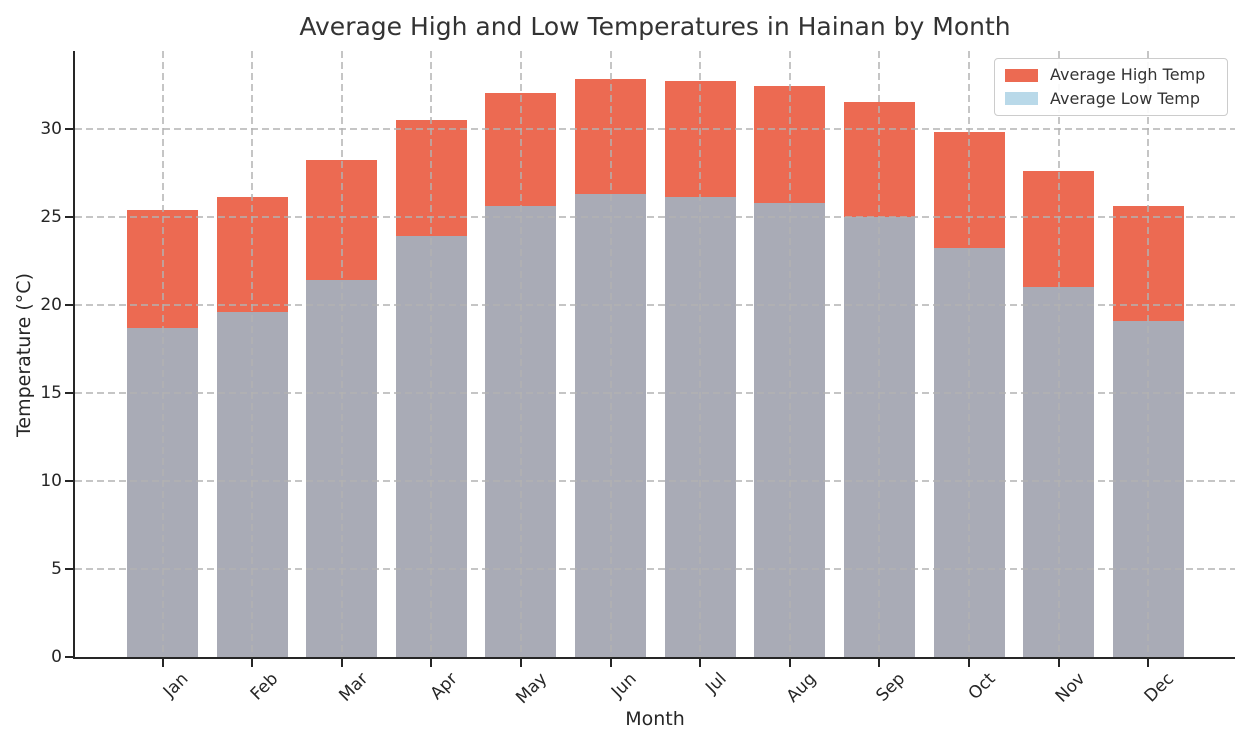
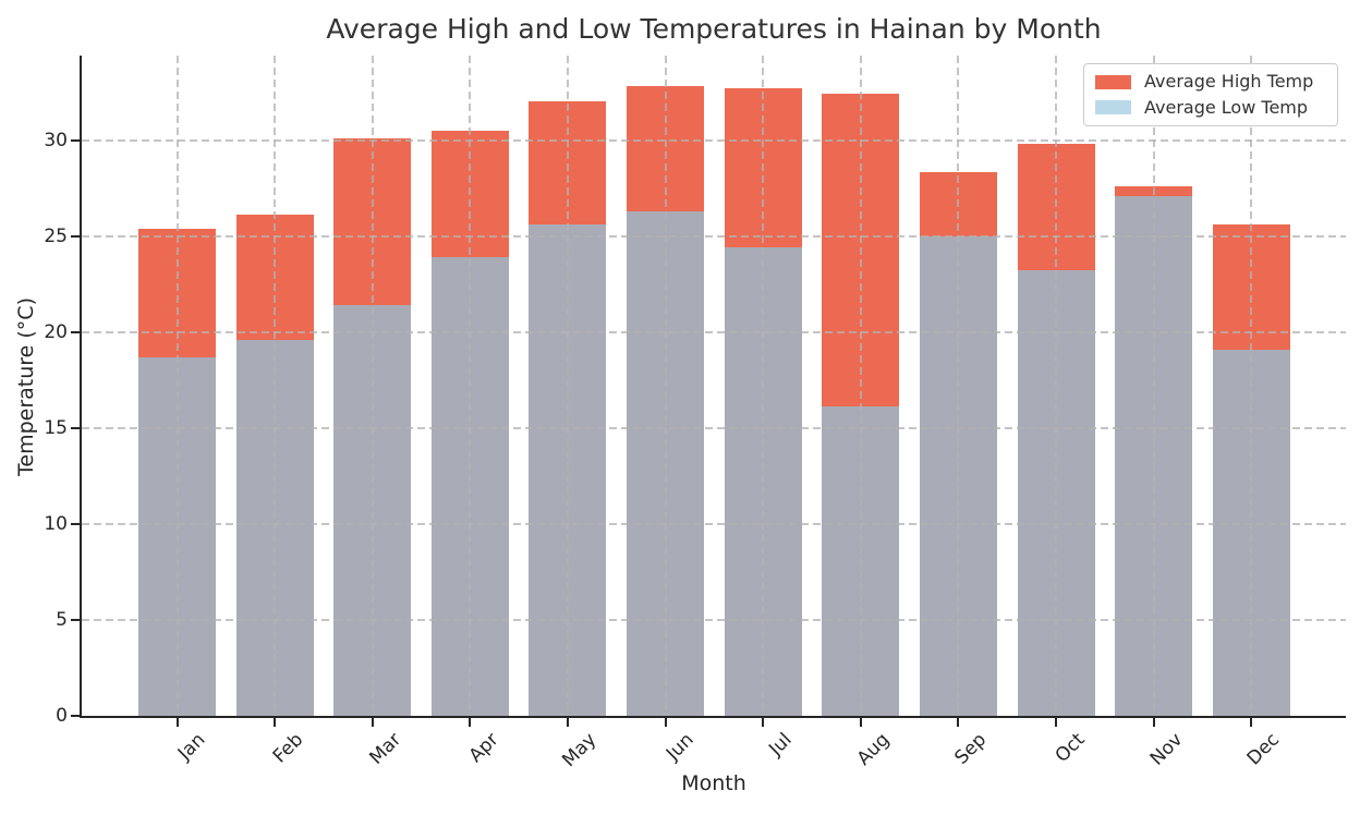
Average High Temp/Mar: 28.2 -> 30.1
Average Low Temp/Jul: 26.1 -> 24.4
Average Low Temp/Aug: 25.8 -> 16.1
Average High Temp/Sep: 31.5 -> 28.3
Average Low Temp/Nov: 21.0 -> 27.1
